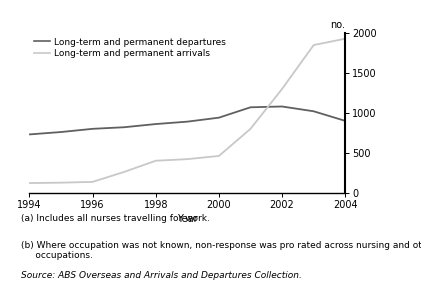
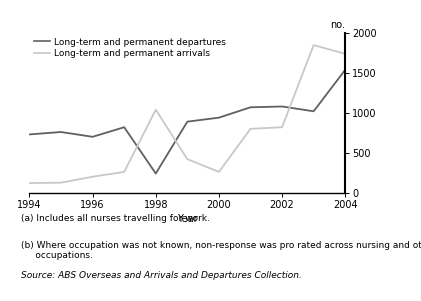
Long-term and permanent departures/1996: 800 -> 700
Long-term and permanent arrivals/1996: 140 -> 200
Long-term and permanent departures/1998: 860 -> 240
Long-term and permanent arrivals/1998: 400 -> 1040
Long-term and permanent arrivals/2000: 460 -> 260
Long-term and permanent arrivals/2002: 1300 -> 820
Long-term and permanent departures/2004: 900 -> 1540
Long-term and permanent arrivals/2004: 1930 -> 1740
